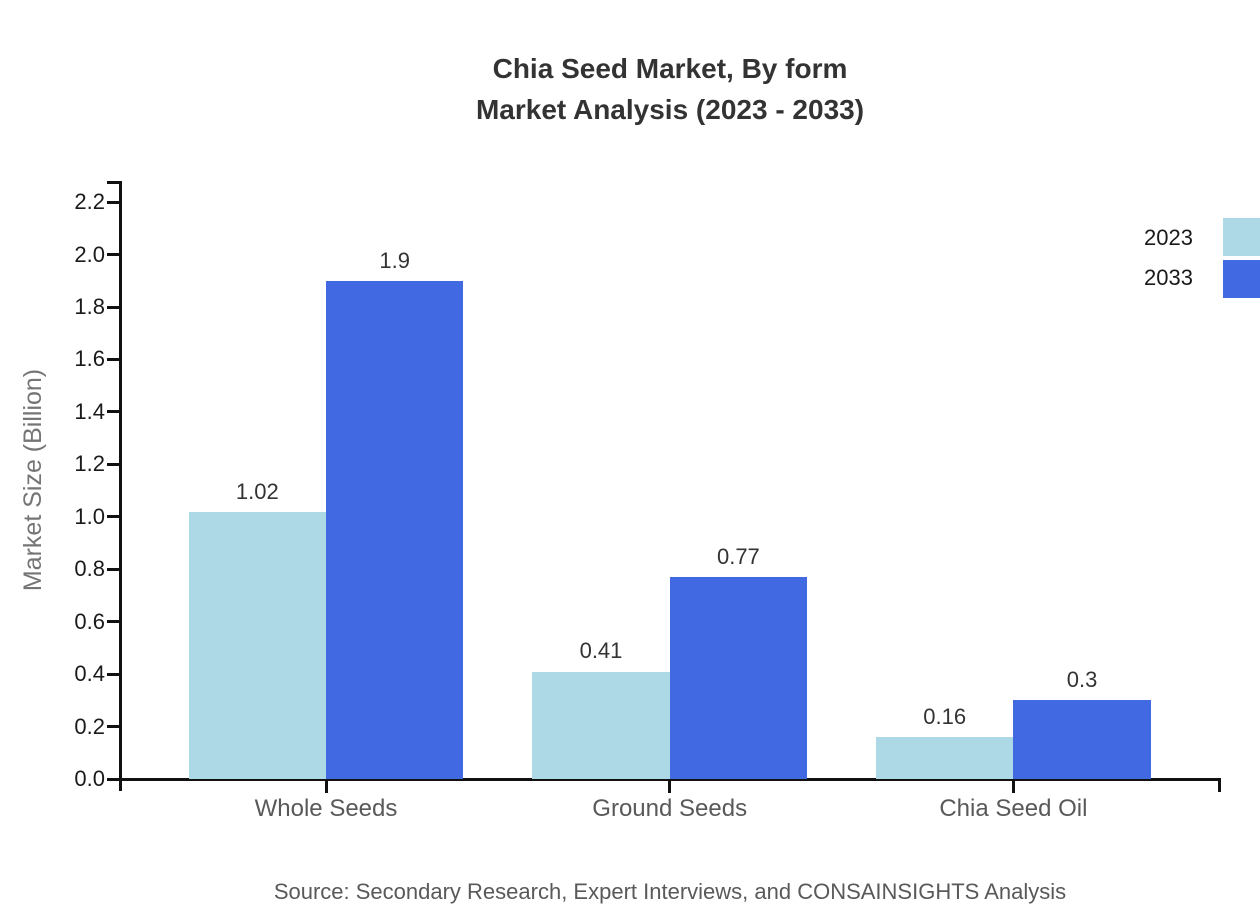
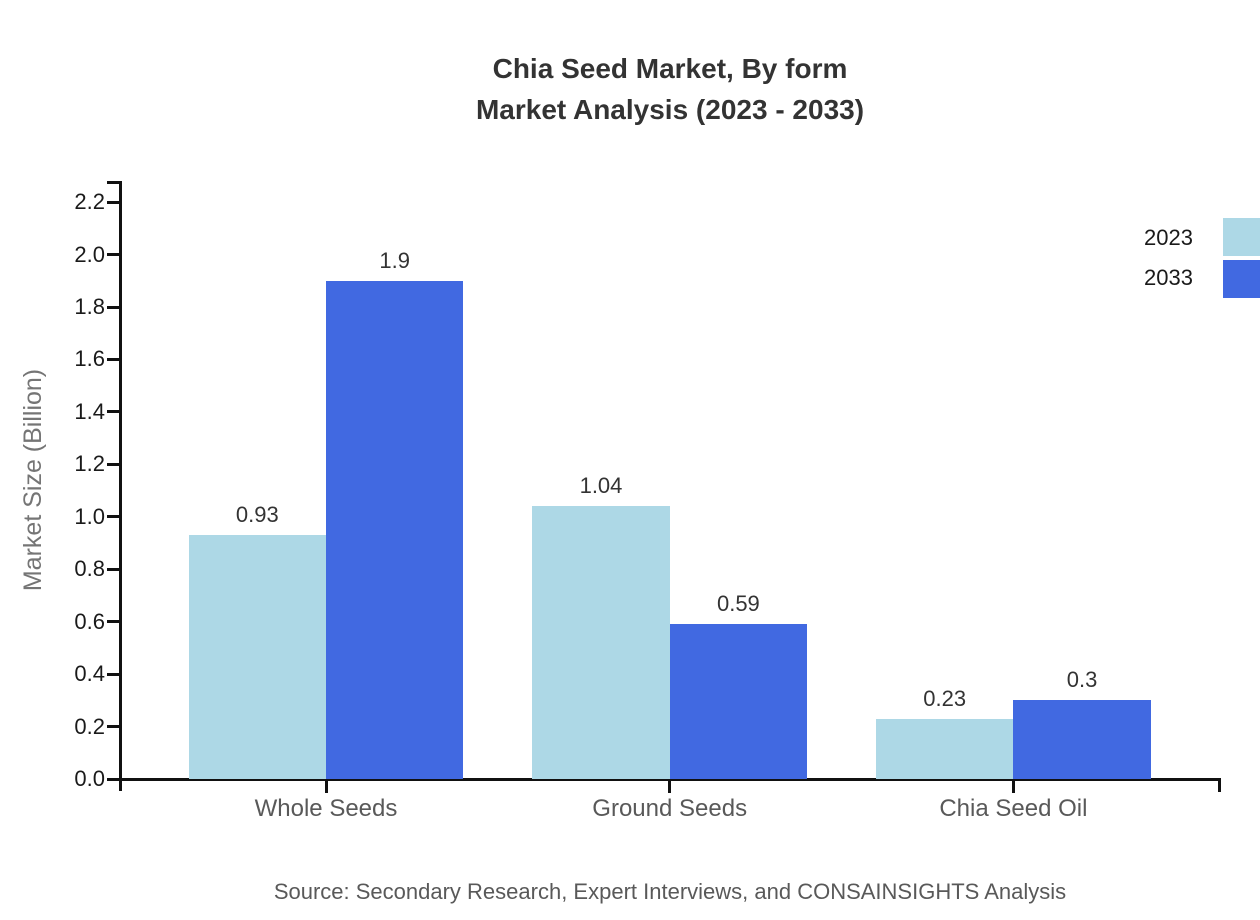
2023/Whole Seeds: 1.02 -> 0.93
2023/Ground Seeds: 0.41 -> 1.04
2033/Ground Seeds: 0.77 -> 0.59
2023/Chia Seed Oil: 0.16 -> 0.23
